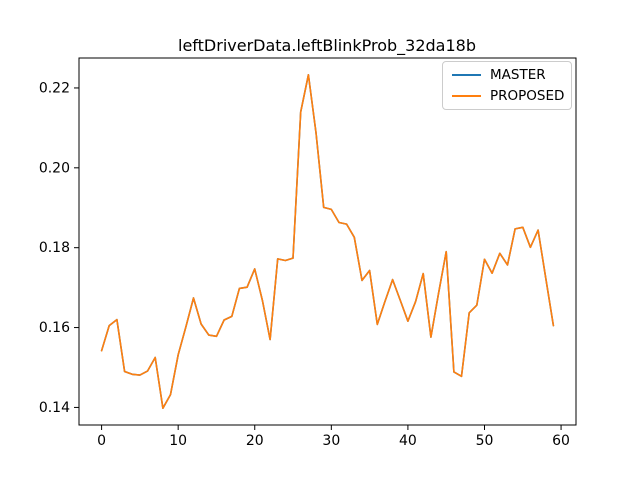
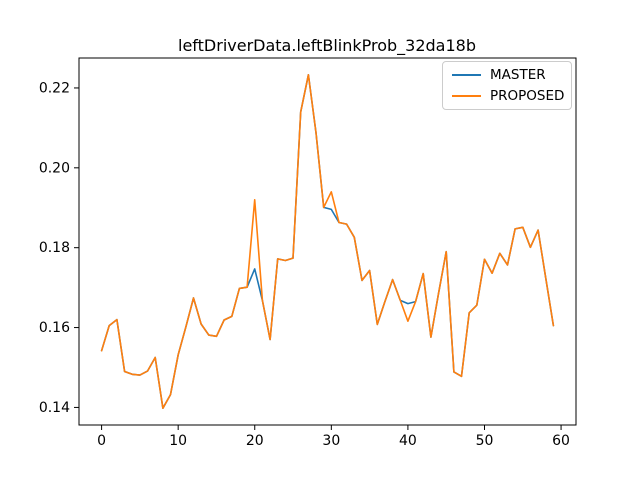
PROPOSED/20: 0.175 -> 0.192
PROPOSED/30: 0.190 -> 0.194
MASTER/40: 0.162 -> 0.166
